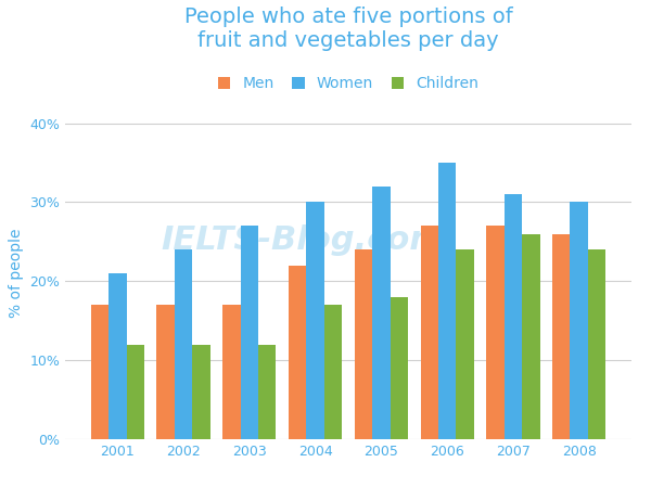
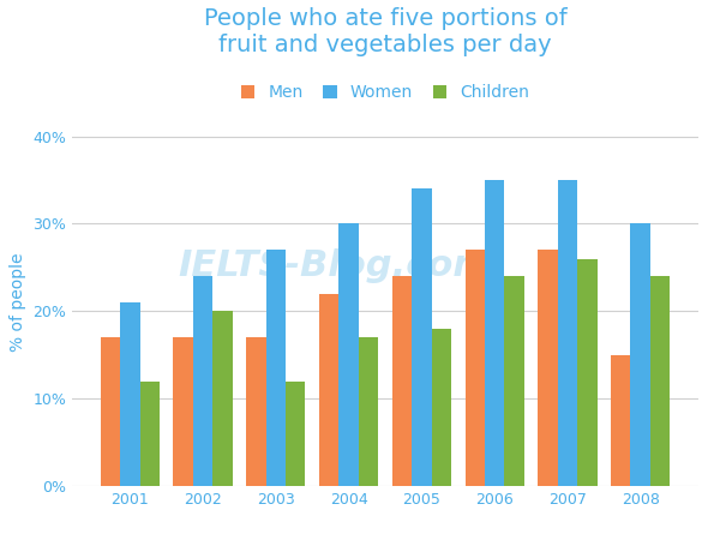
Children/2002: 12% -> 20%
Women/2005: 32% -> 34%
Women/2007: 31% -> 35%
Men/2008: 26% -> 15%
